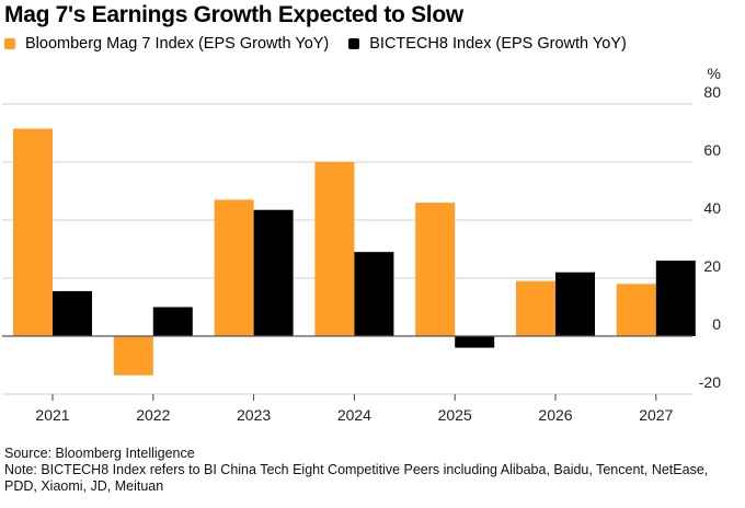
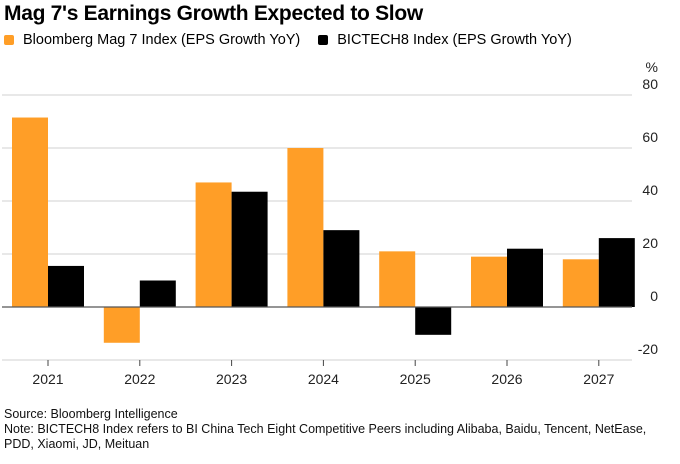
Bloomberg Mag 7 Index (EPS Growth YoY)/2025: 46 -> 21
BICTECH8 Index (EPS Growth YoY)/2025: -4 -> -10
